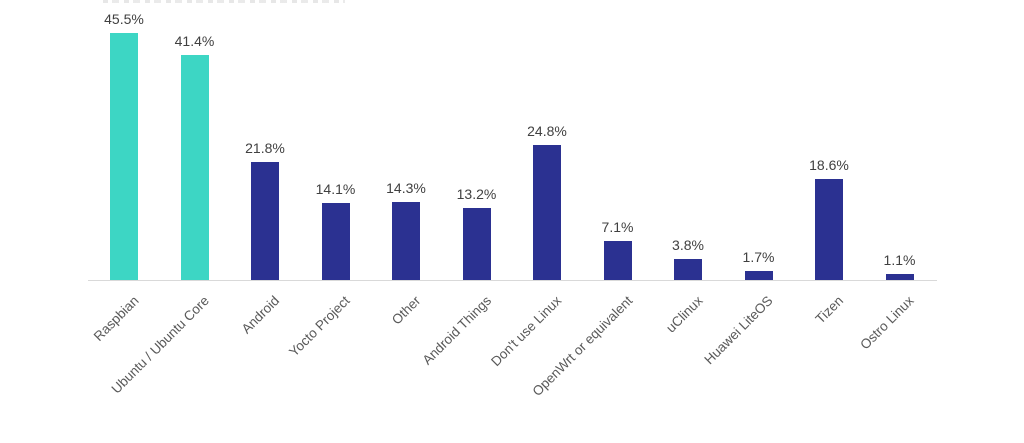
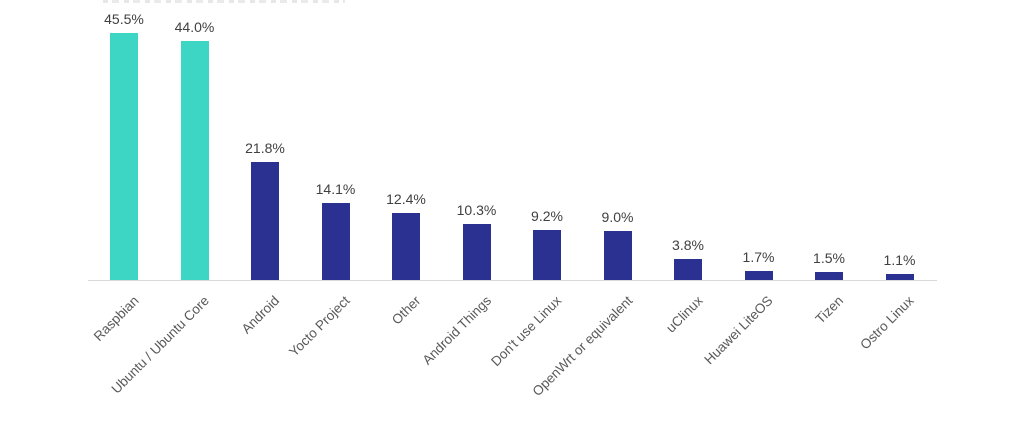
Ubuntu / Ubuntu Core: 41.4% -> 44.0%
Other: 14.3% -> 12.4%
Android Things: 13.2% -> 10.3%
Don't use Linux: 24.8% -> 9.2%
OpenWrt or equivalent: 7.1% -> 9.0%
Tizen: 18.6% -> 1.5%
